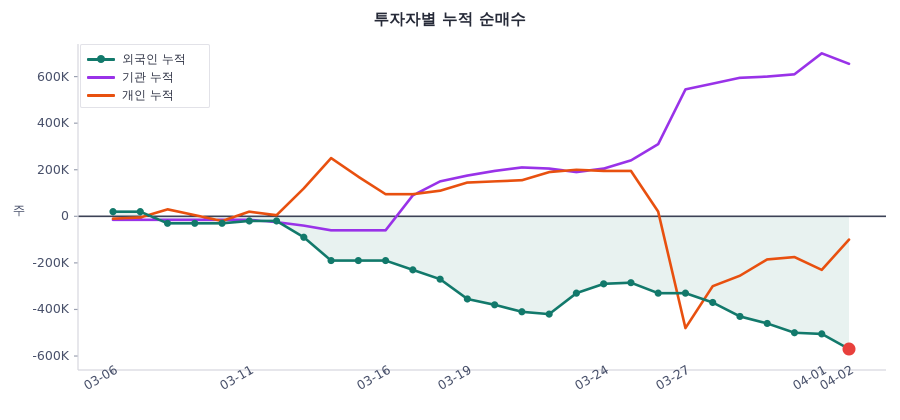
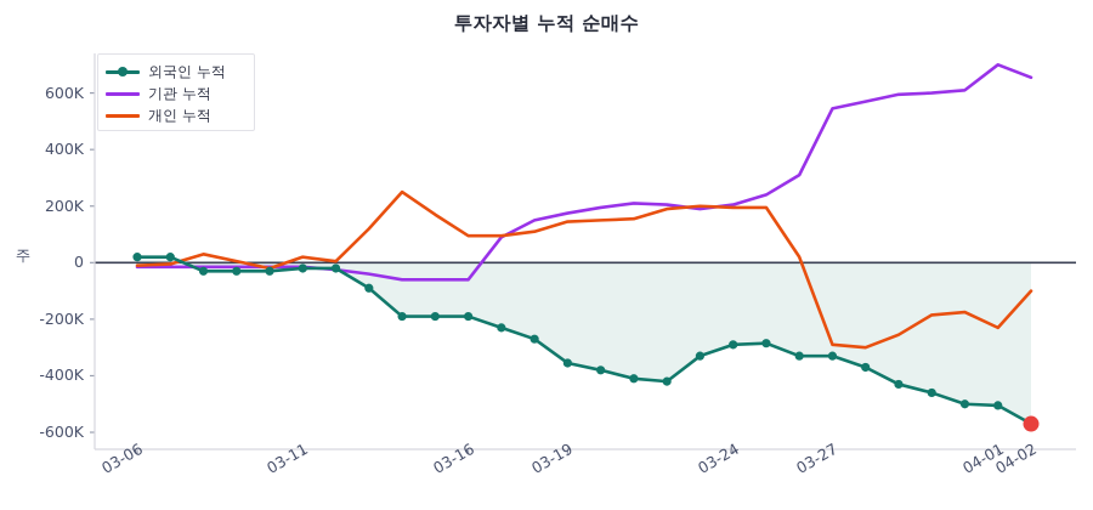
개인 누적/03-27: -480K -> -290K
